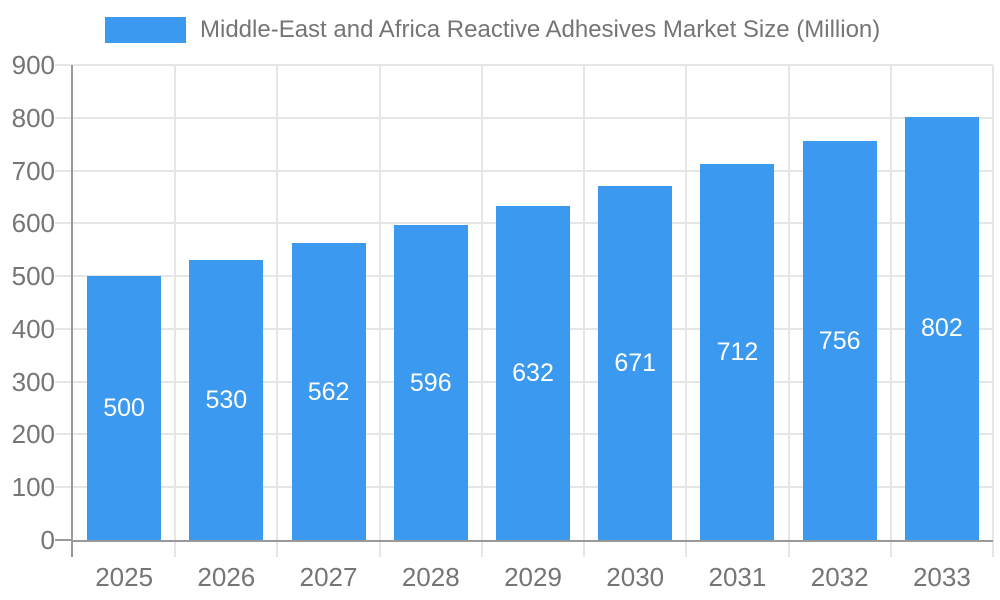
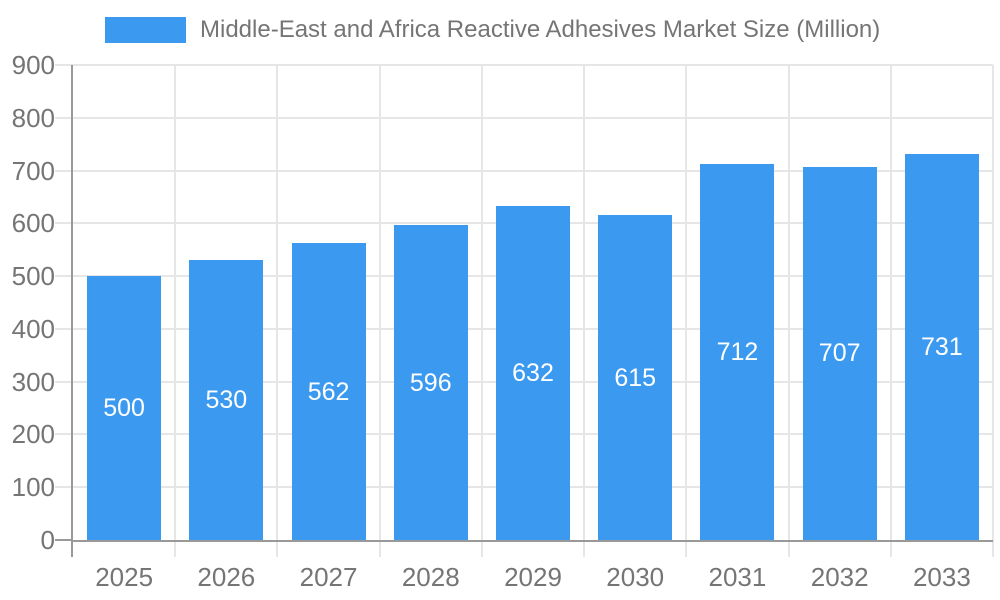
2030: 671 -> 615
2032: 756 -> 707
2033: 802 -> 731
